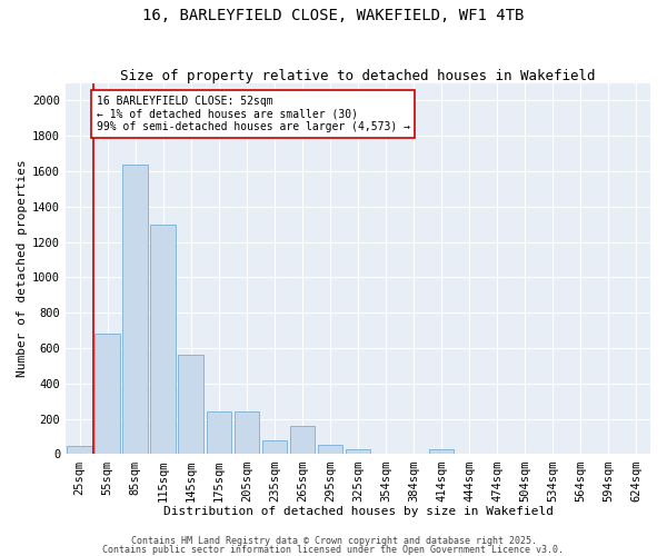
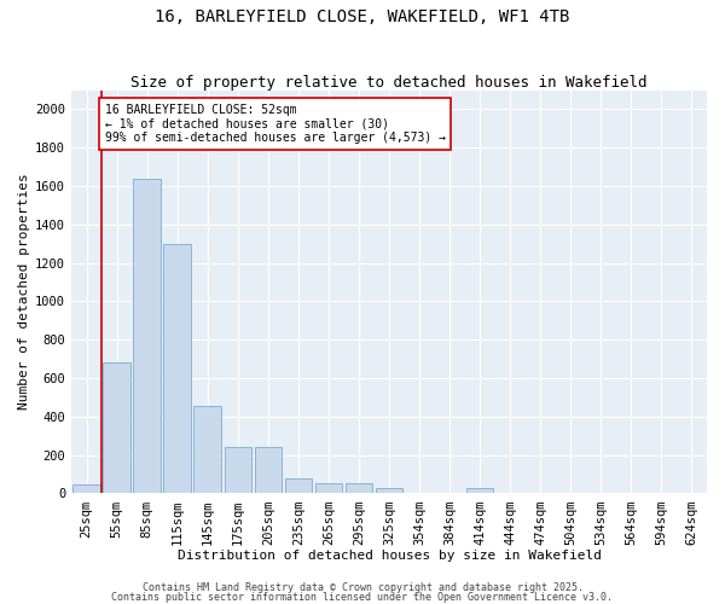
145sqm: 560 -> 460
265sqm: 160 -> 60
